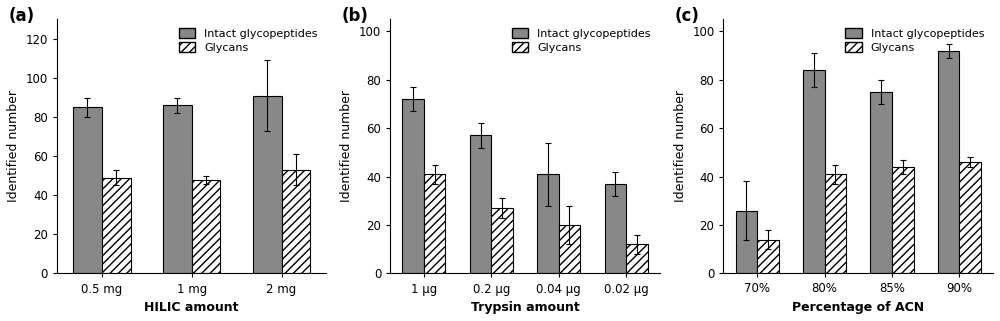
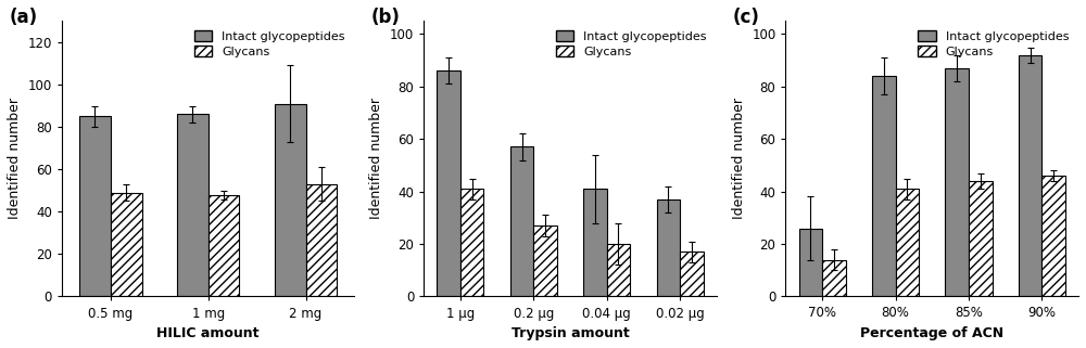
Intact glycopeptides/1 μg: 72 -> 86
Glycans/0.02 μg: 12 -> 17
Intact glycopeptides/85%: 75 -> 87
